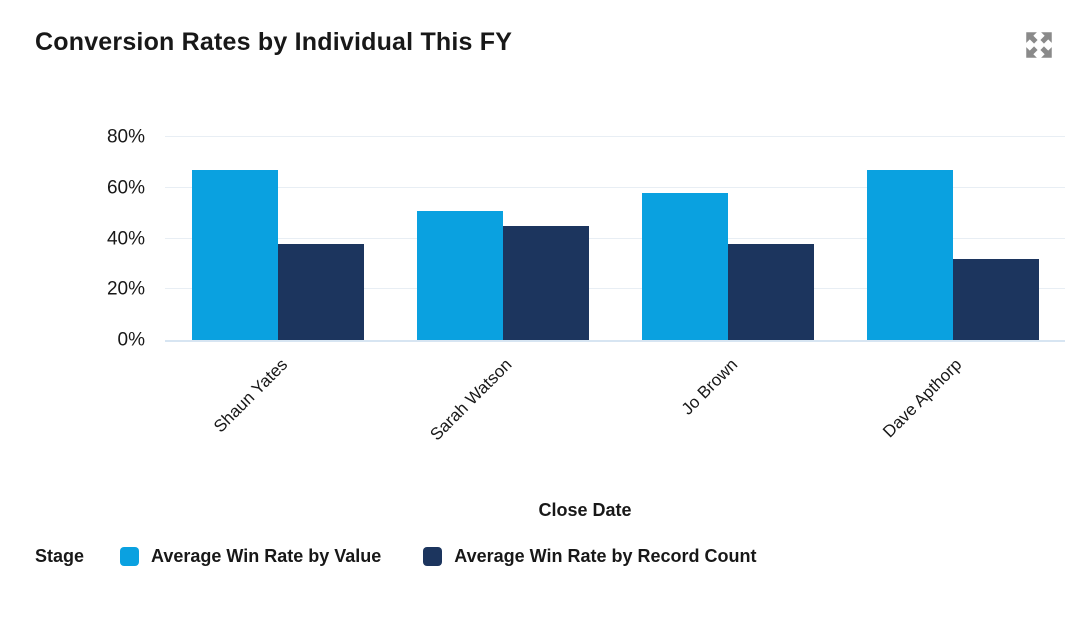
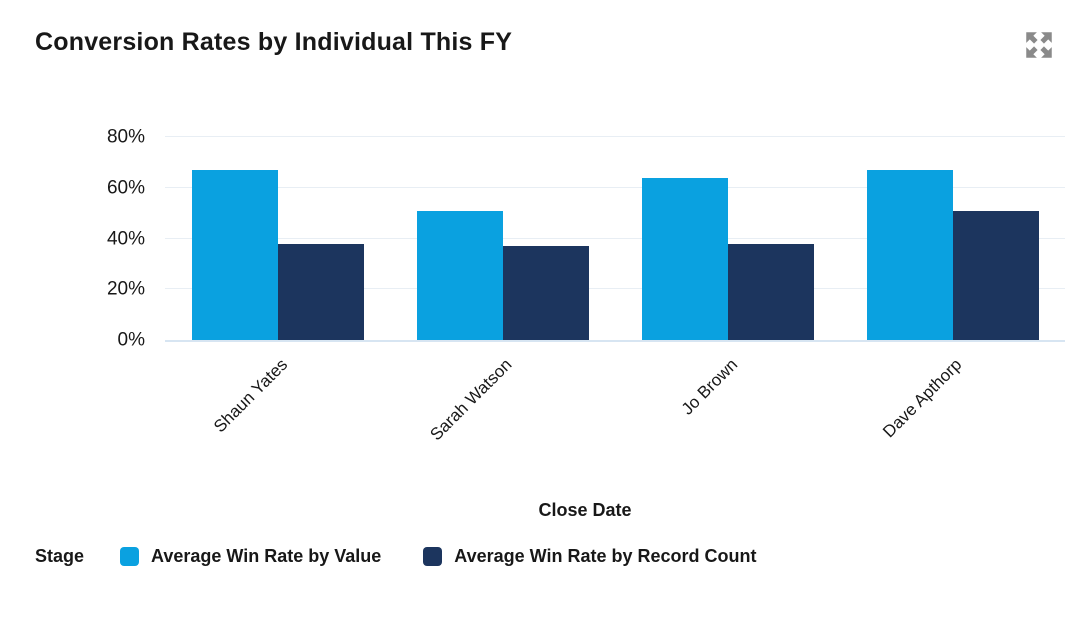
Average Win Rate by Record Count/Sarah Watson: 45% -> 37%
Average Win Rate by Value/Jo Brown: 58% -> 64%
Average Win Rate by Record Count/Dave Apthorp: 32% -> 51%
